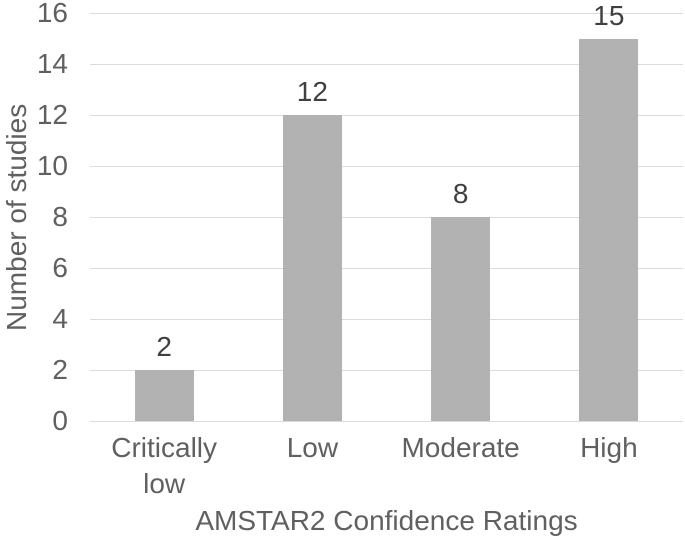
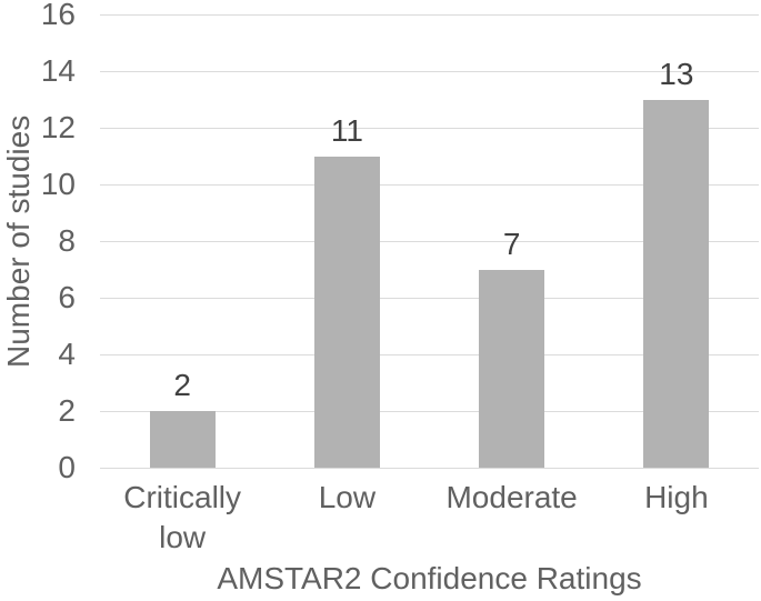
Low: 12 -> 11
Moderate: 8 -> 7
High: 15 -> 13
